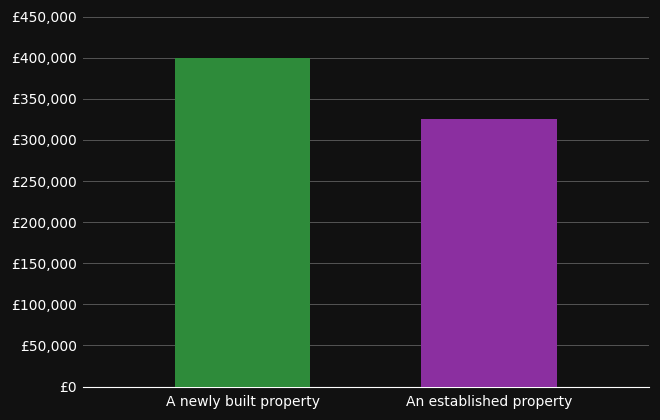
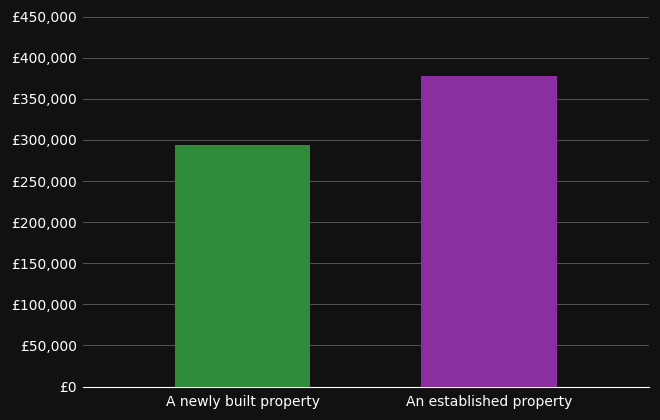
A newly built property: £400,000 -> £294,000
An established property: £325,000 -> £378,000
